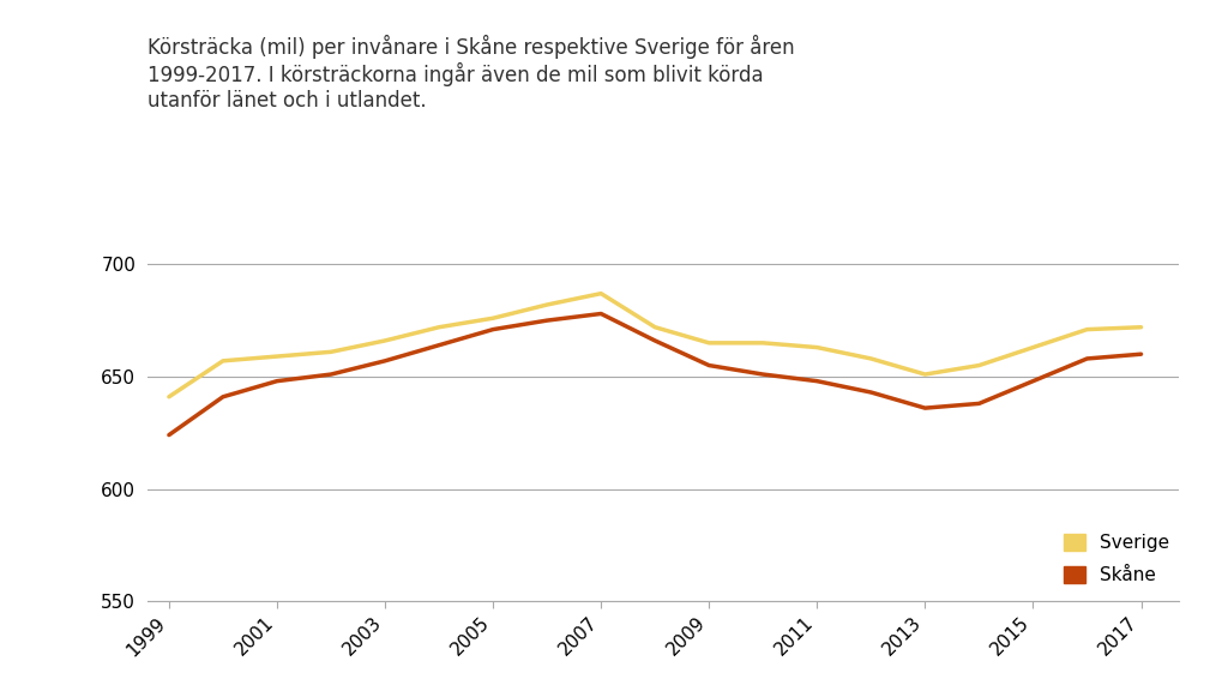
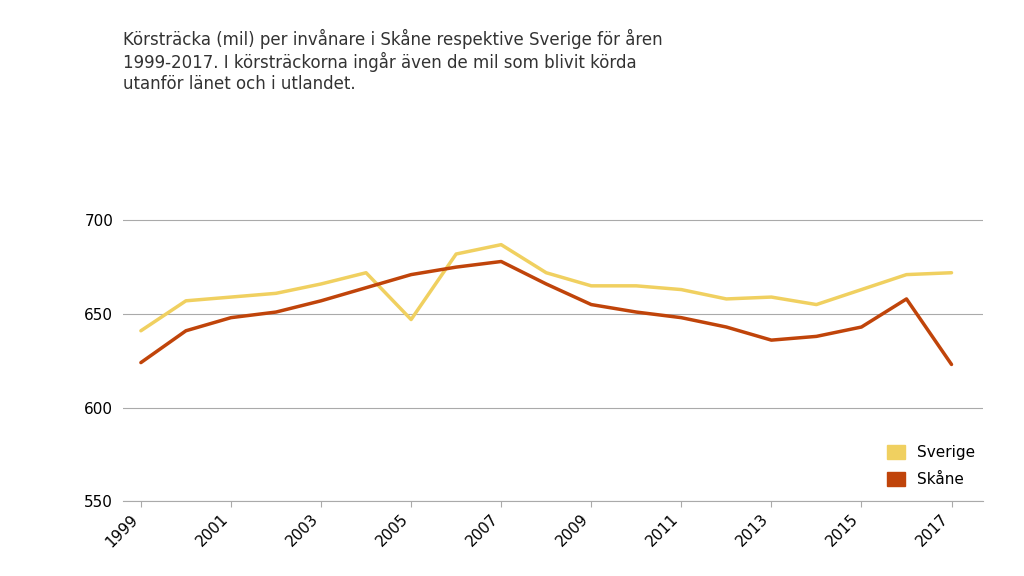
Sverige/2005: 676 -> 647
Sverige/2013: 651 -> 659
Skåne/2015: 648 -> 643
Skåne/2017: 660 -> 623
